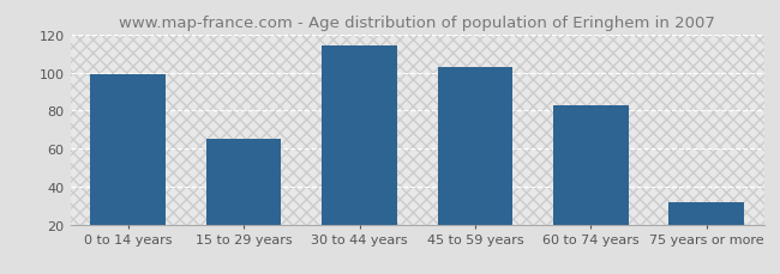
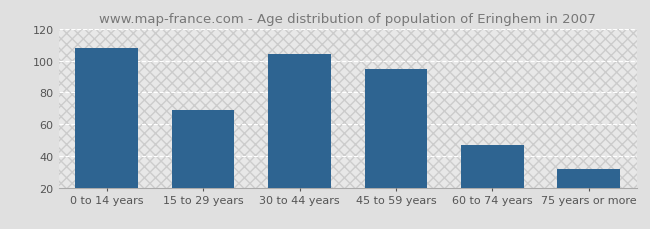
0 to 14 years: 99 -> 108
15 to 29 years: 65 -> 69
30 to 44 years: 114 -> 104
45 to 59 years: 103 -> 95
60 to 74 years: 83 -> 47
